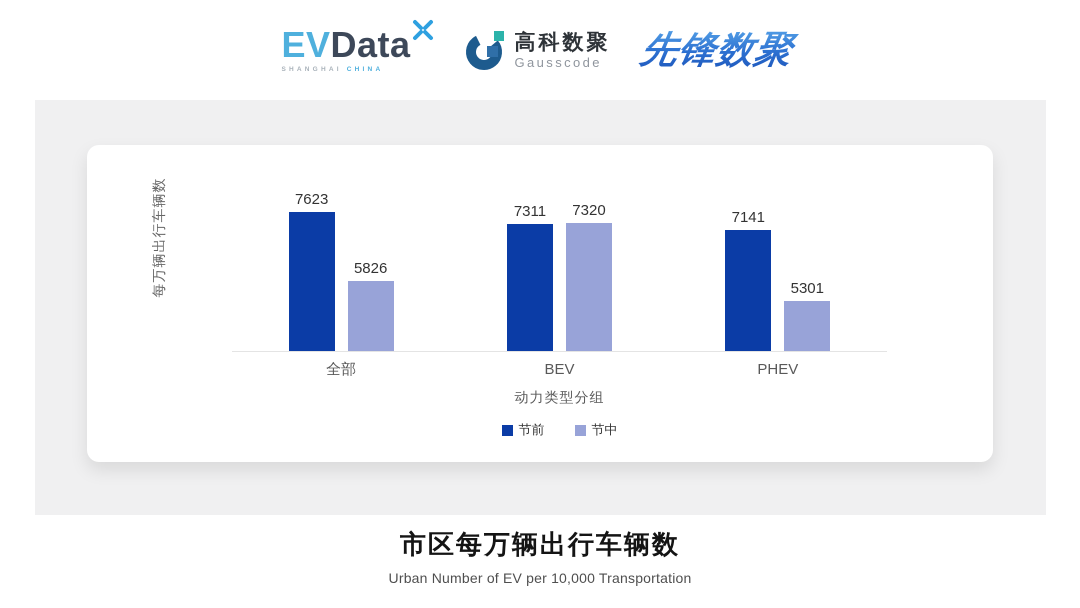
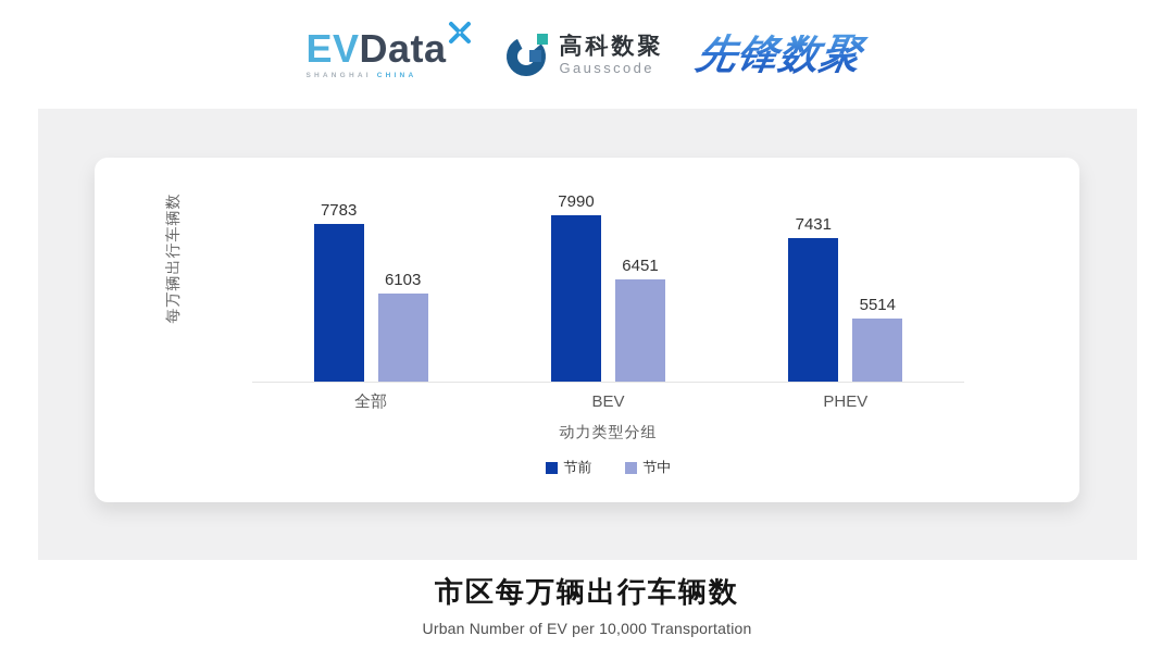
节前/全部: 7623 -> 7783
节中/全部: 5826 -> 6103
节前/BEV: 7311 -> 7990
节中/BEV: 7320 -> 6451
节前/PHEV: 7141 -> 7431
节中/PHEV: 5301 -> 5514
